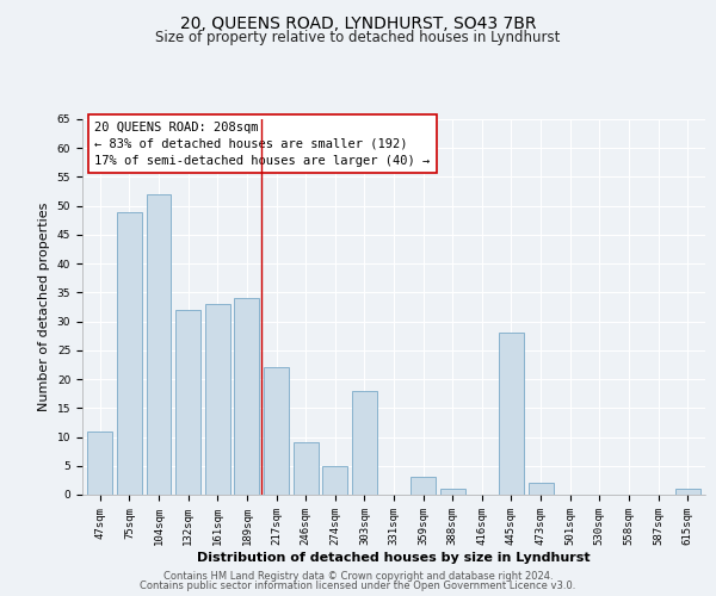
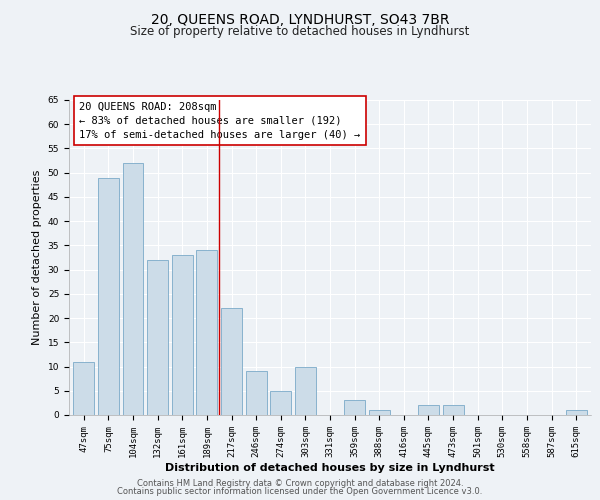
303sqm: 18 -> 10
445sqm: 28 -> 2
